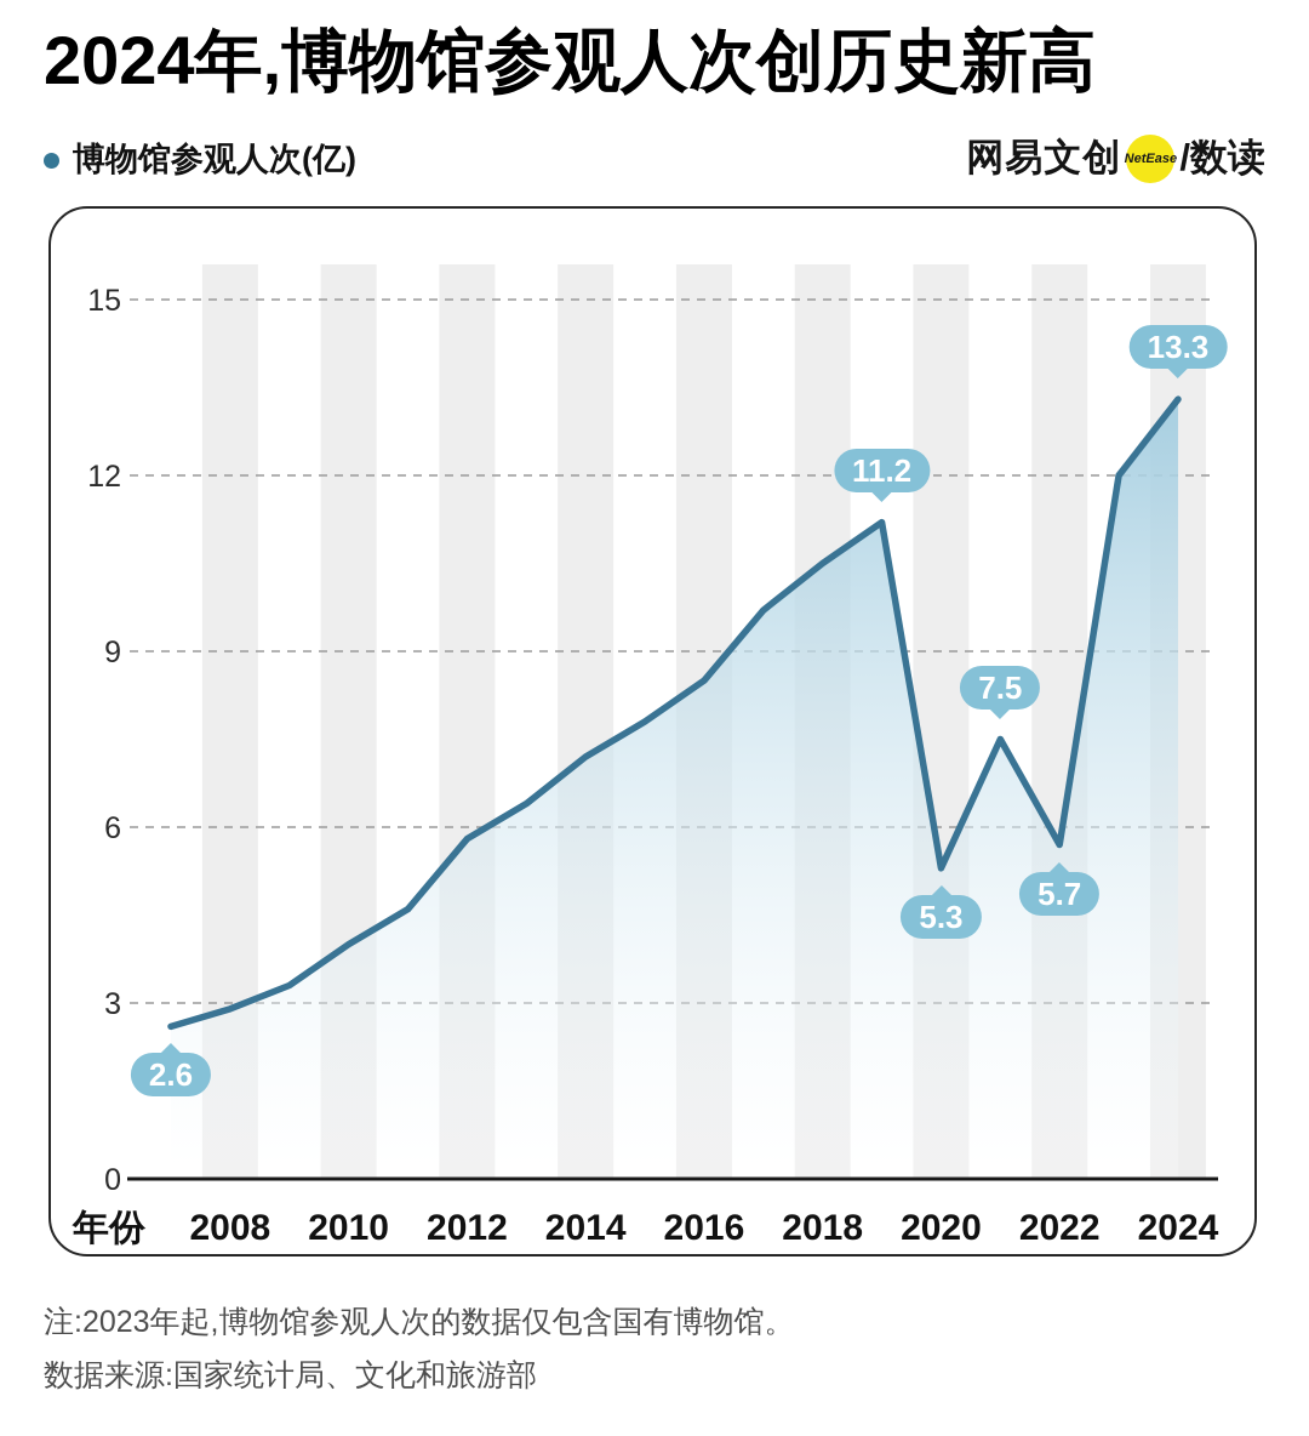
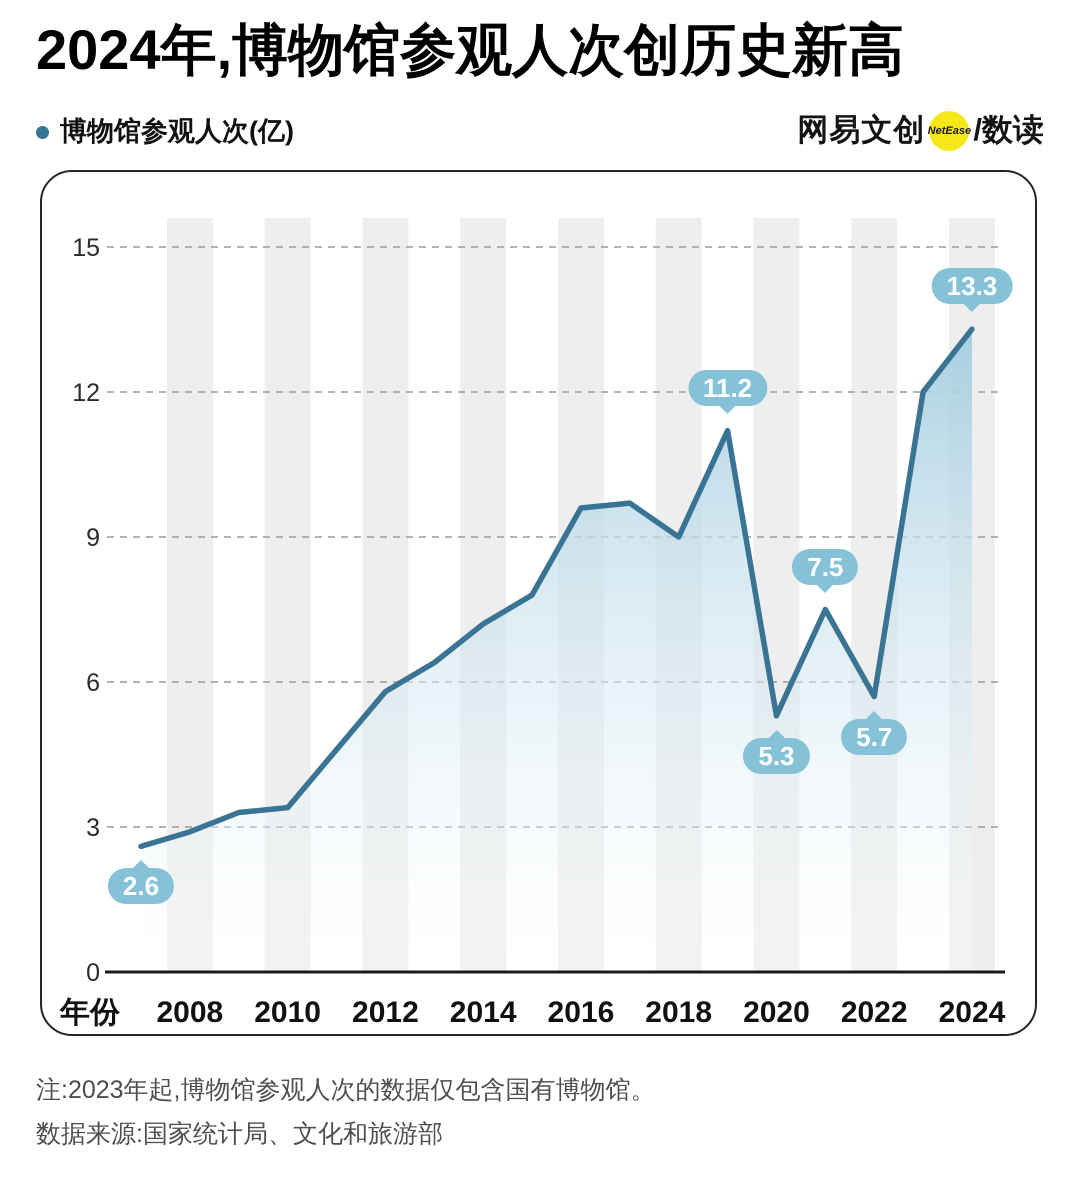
2010: 4.0 -> 3.4
2016: 8.5 -> 9.6
2018: 10.5 -> 9.0
